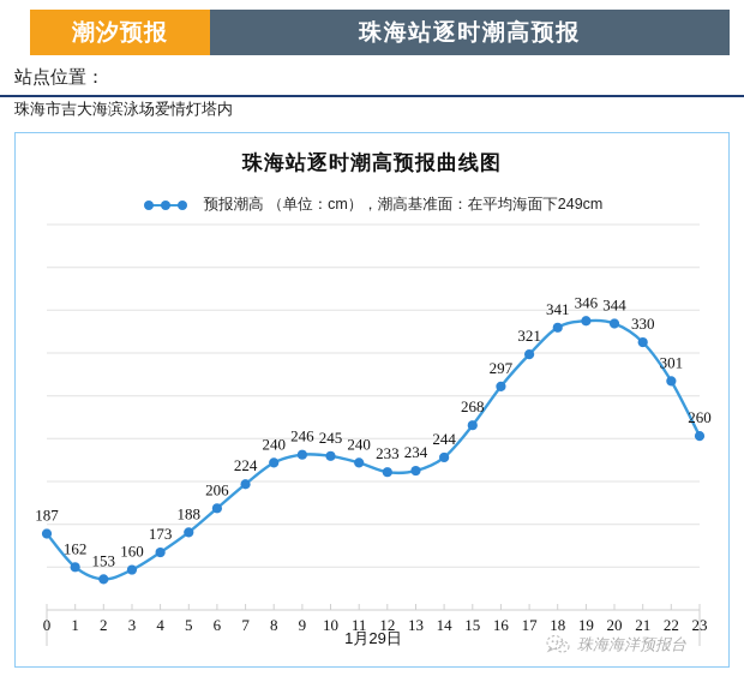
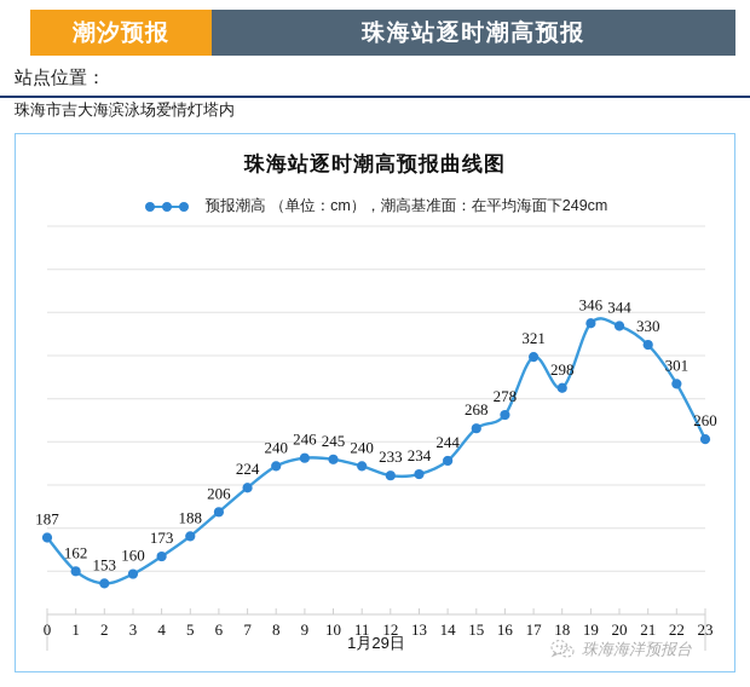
16: 297 -> 278
18: 341 -> 298
